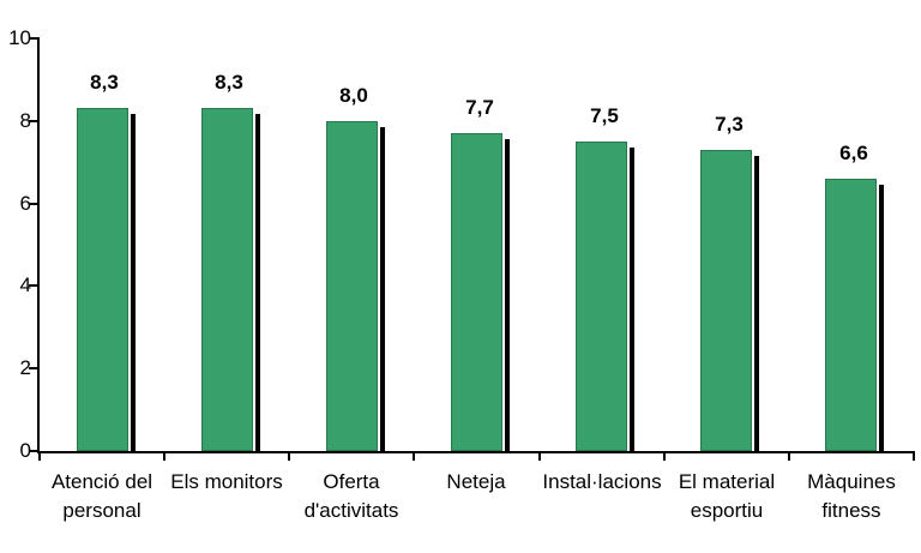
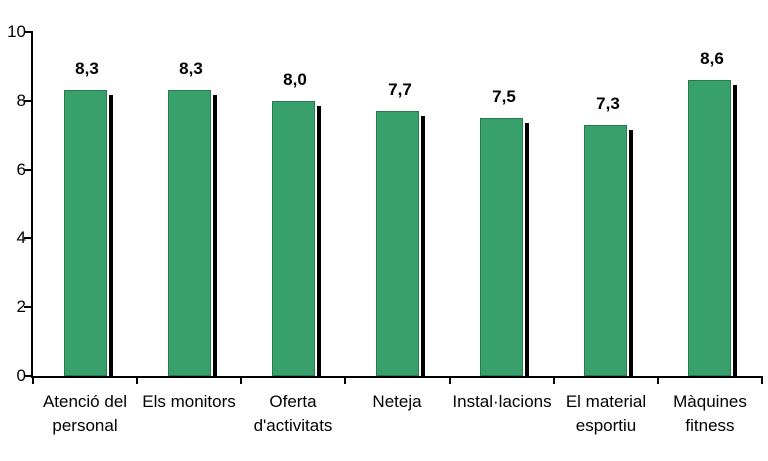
Màquines fitness: 6,6 -> 8,6
